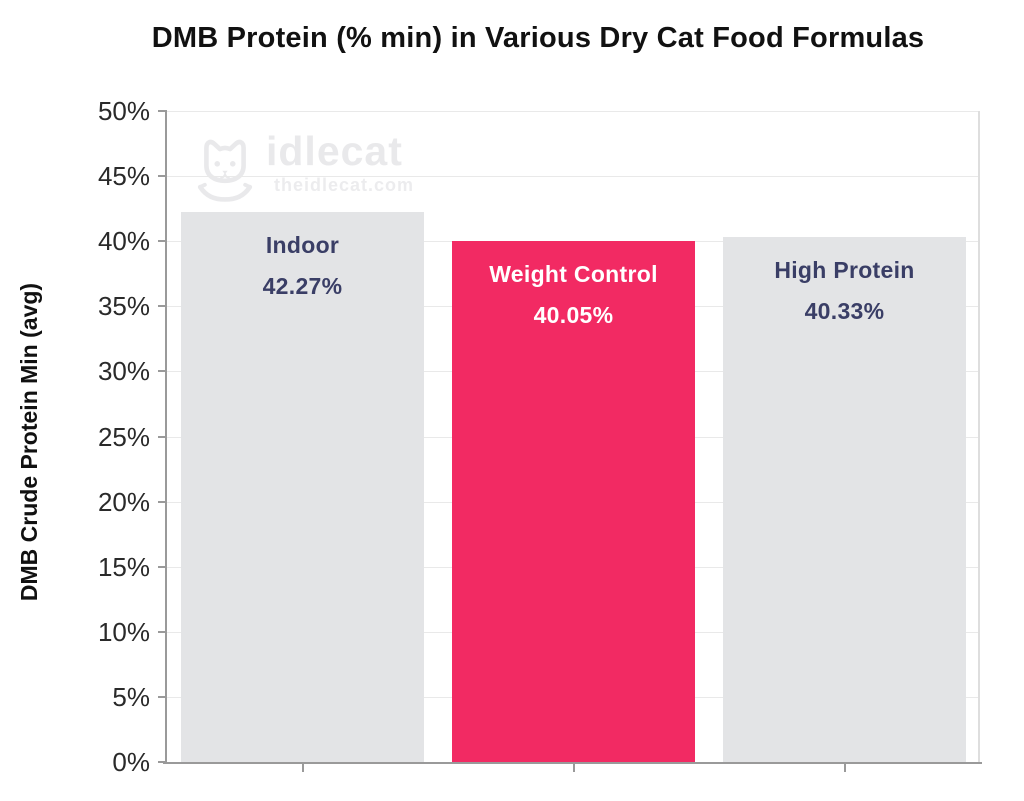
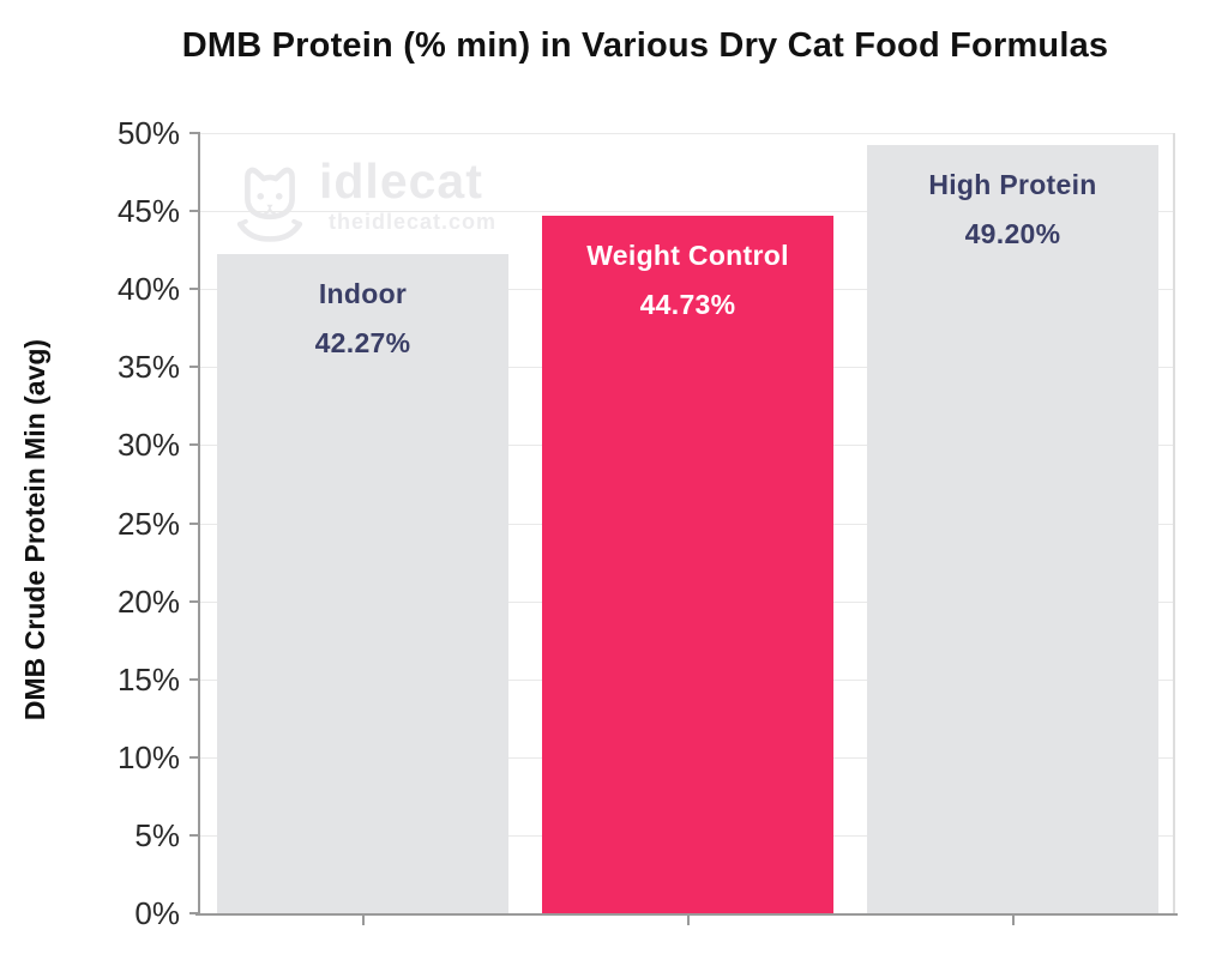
Weight Control: 40.05% -> 44.73%
High Protein: 40.33% -> 49.20%
